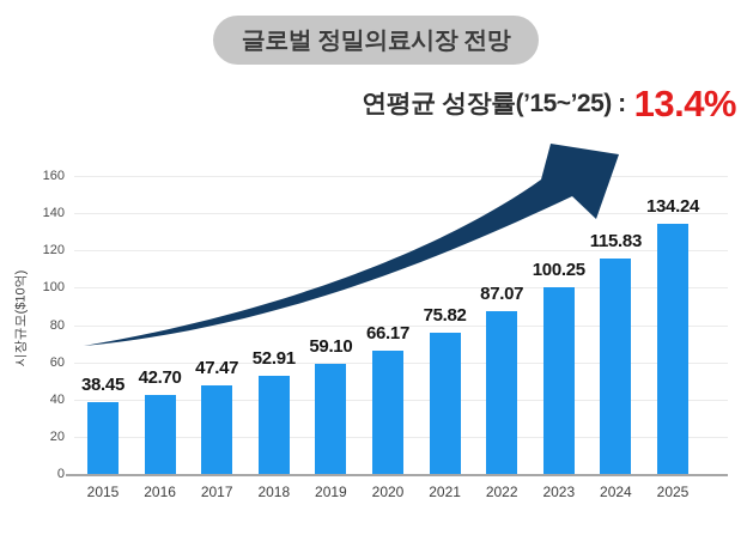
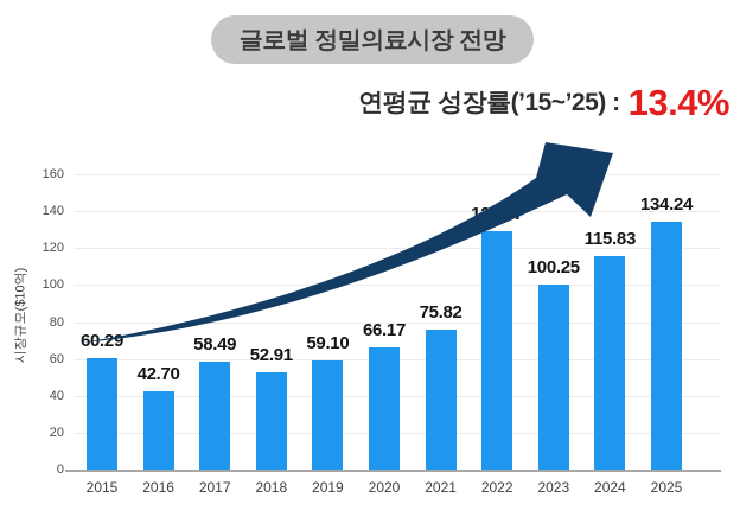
2015: 38.45 -> 60.29
2017: 47.47 -> 58.49
2022: 87.07 -> 129.27
